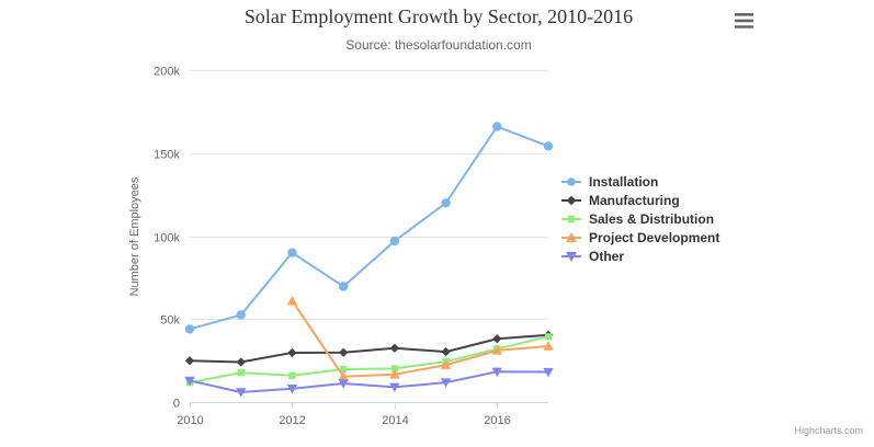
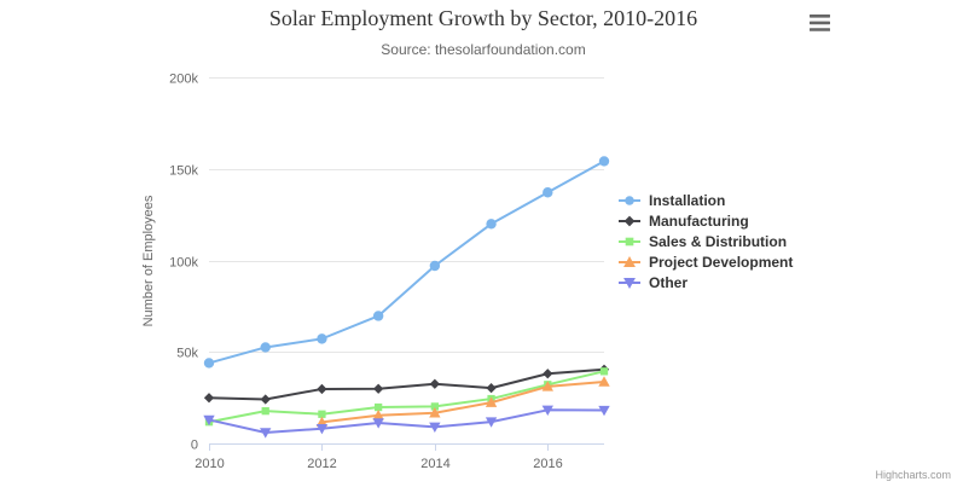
Installation/2012: 90k -> 57k
Project Development/2012: 61k -> 12k
Installation/2016: 166k -> 137k
